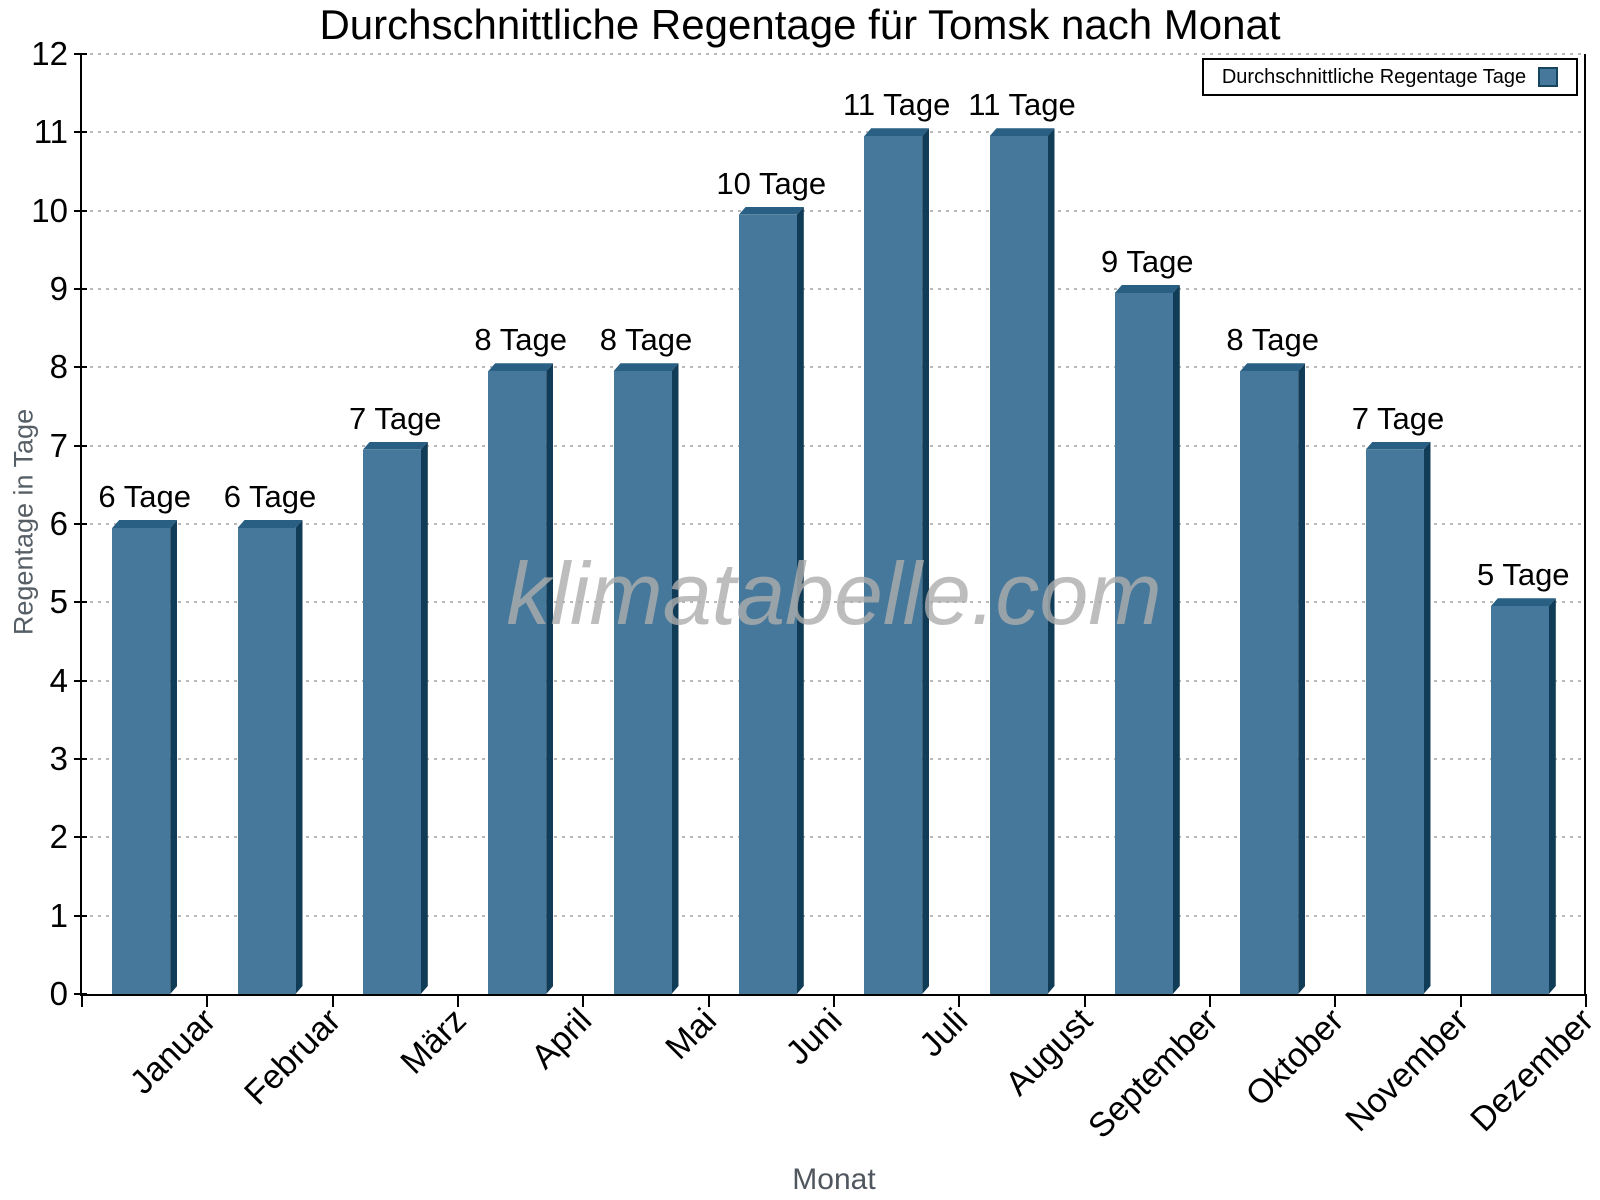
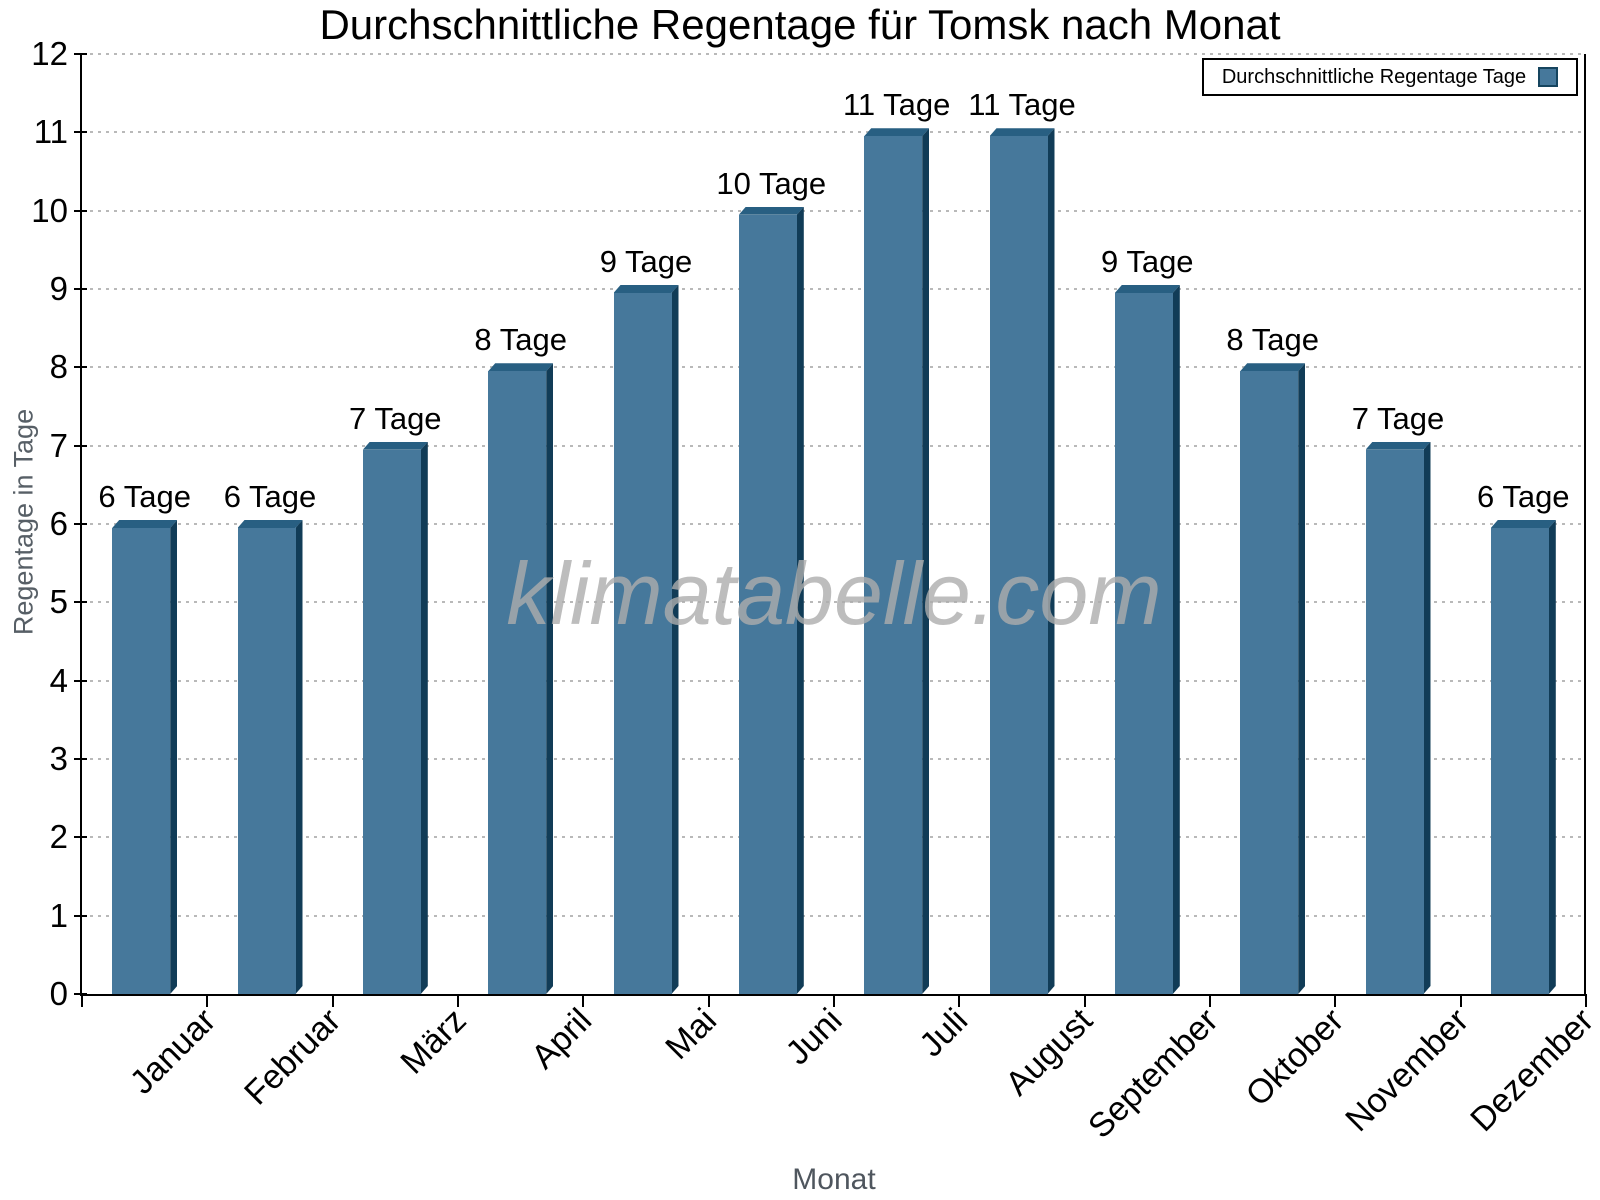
Mai: 8 -> 9
Dezember: 5 -> 6
